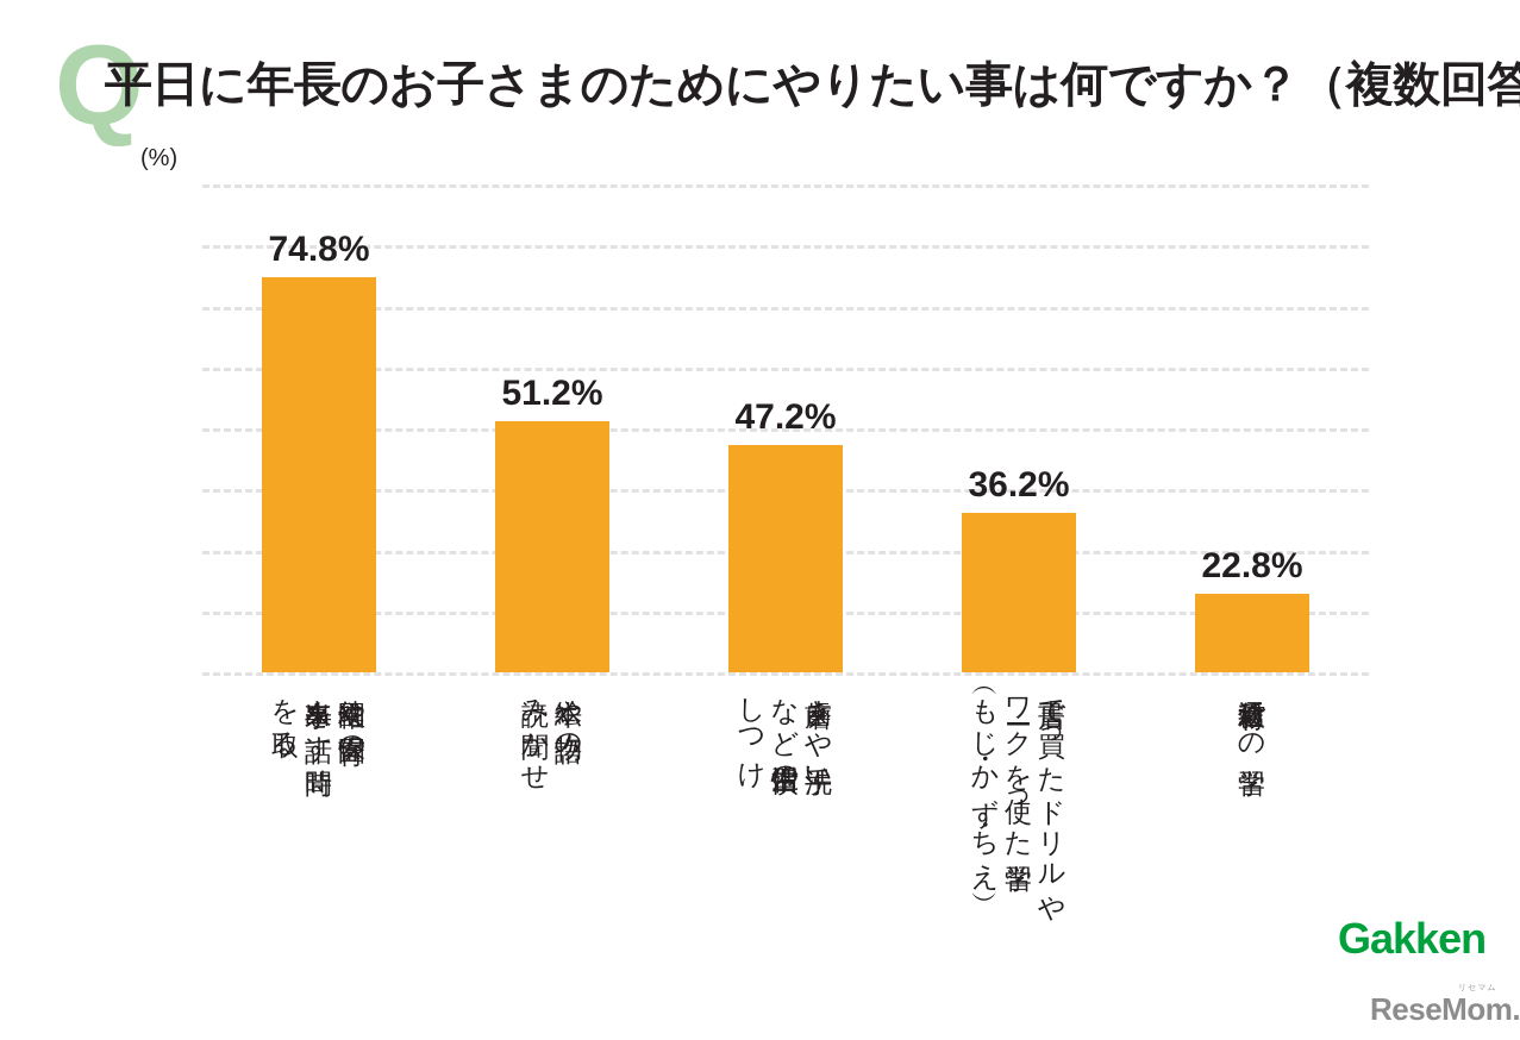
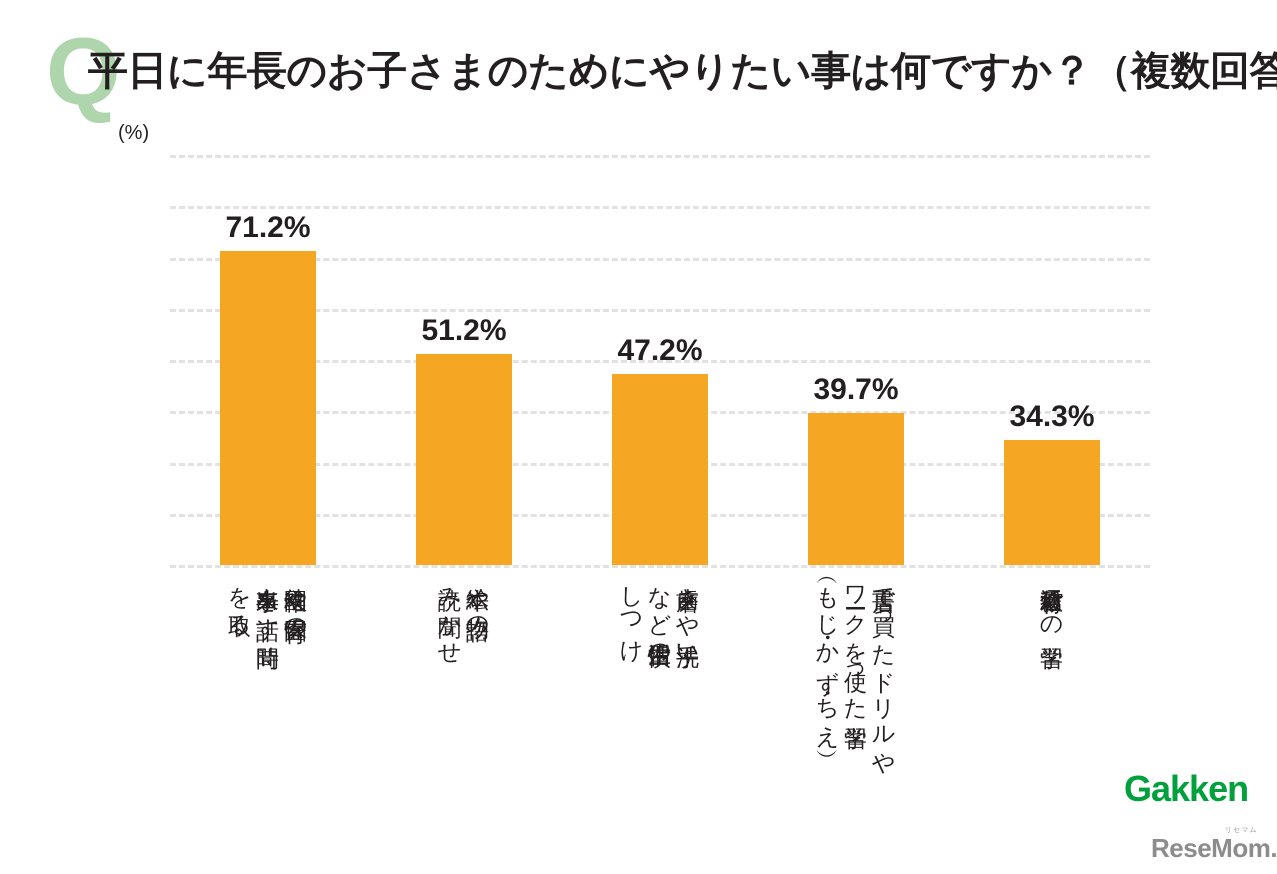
幼稚園や保育園の出来事を話す時間を取る: 74.8% -> 71.2%
書店で買ったドリルやワークを使った学習（もじ・かず・ちえ）: 36.2% -> 39.7%
通信教材での学習: 22.8% -> 34.3%
